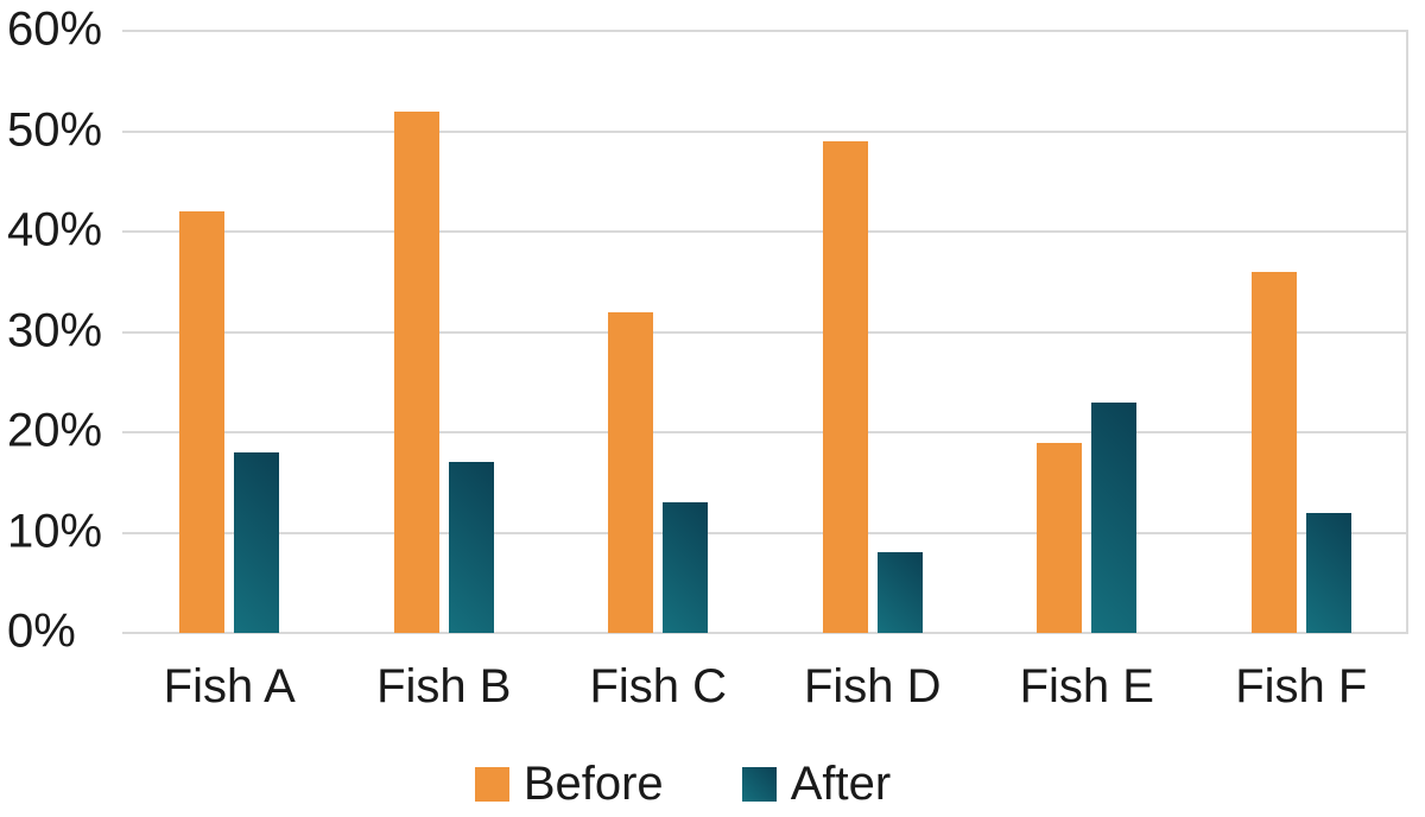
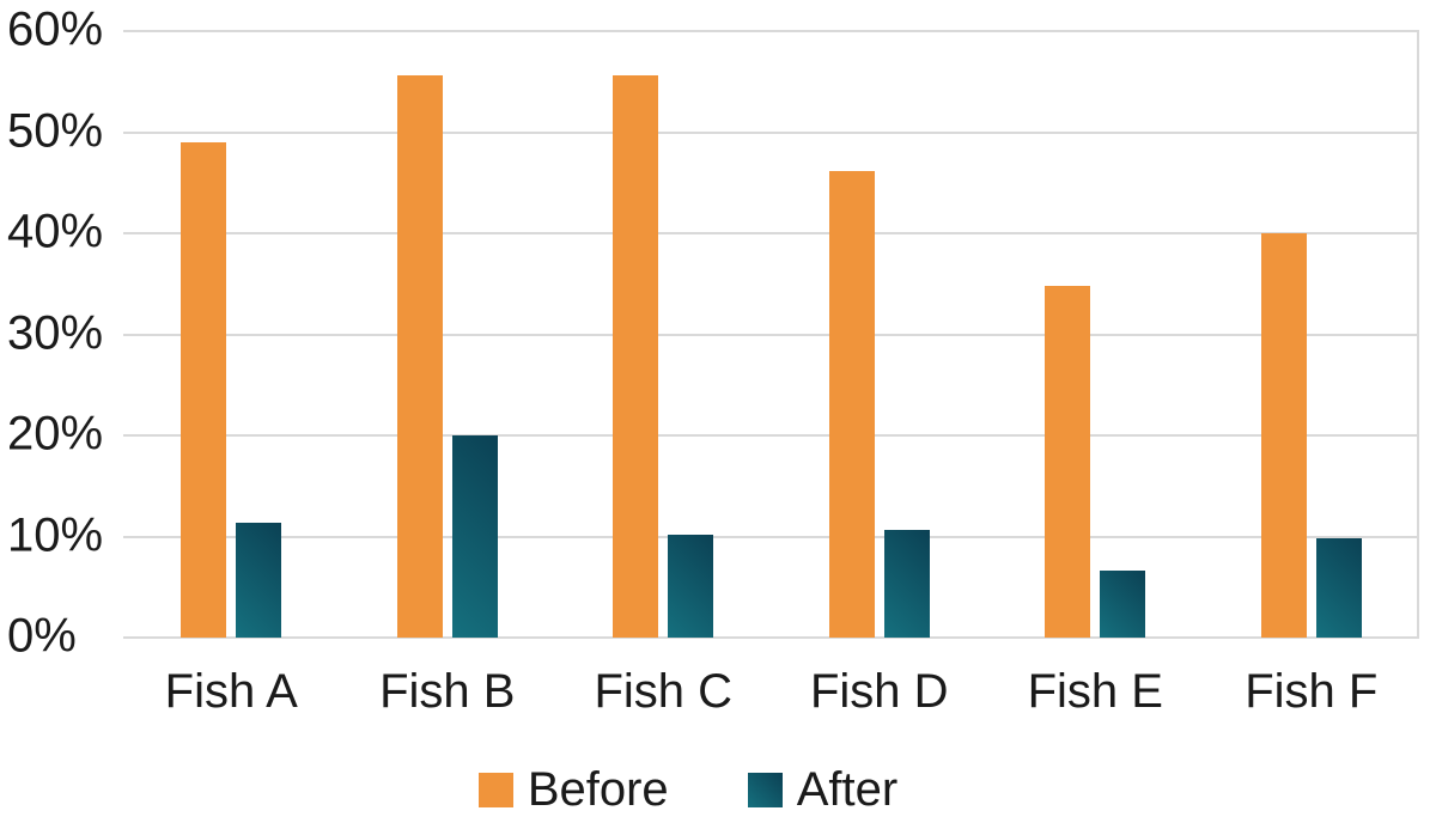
Before/Fish A: 42% -> 49%
After/Fish A: 18% -> 11%
Before/Fish B: 52% -> 56%
After/Fish B: 17% -> 20%
Before/Fish C: 32% -> 56%
After/Fish C: 13% -> 10%
Before/Fish D: 49% -> 46%
After/Fish D: 8% -> 11%
Before/Fish E: 19% -> 35%
After/Fish E: 23% -> 7%
Before/Fish F: 36% -> 40%
After/Fish F: 12% -> 10%
